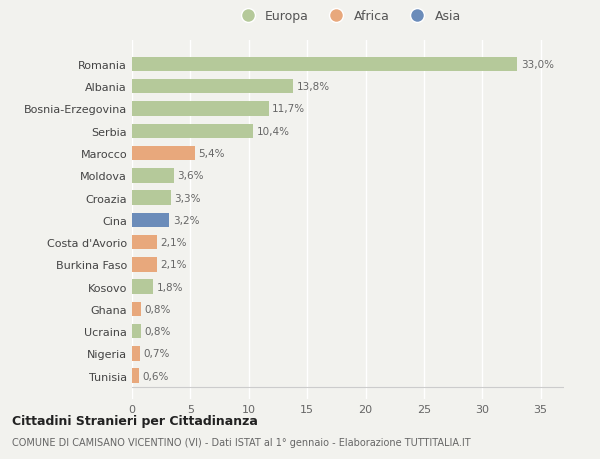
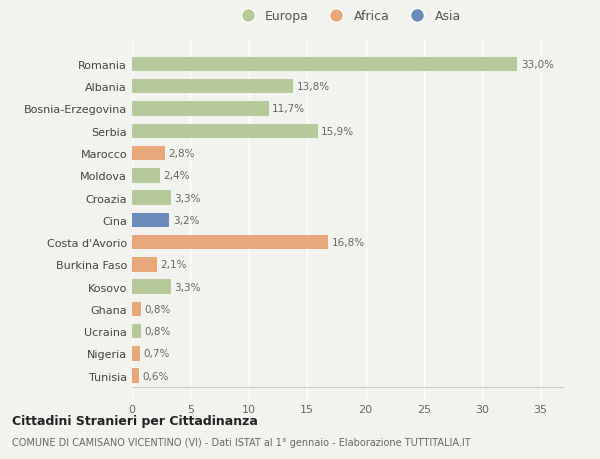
Serbia: 10,4% -> 15,9%
Marocco: 5,4% -> 2,8%
Moldova: 3,6% -> 2,4%
Costa d'Avorio: 2,1% -> 16,8%
Kosovo: 1,8% -> 3,3%
